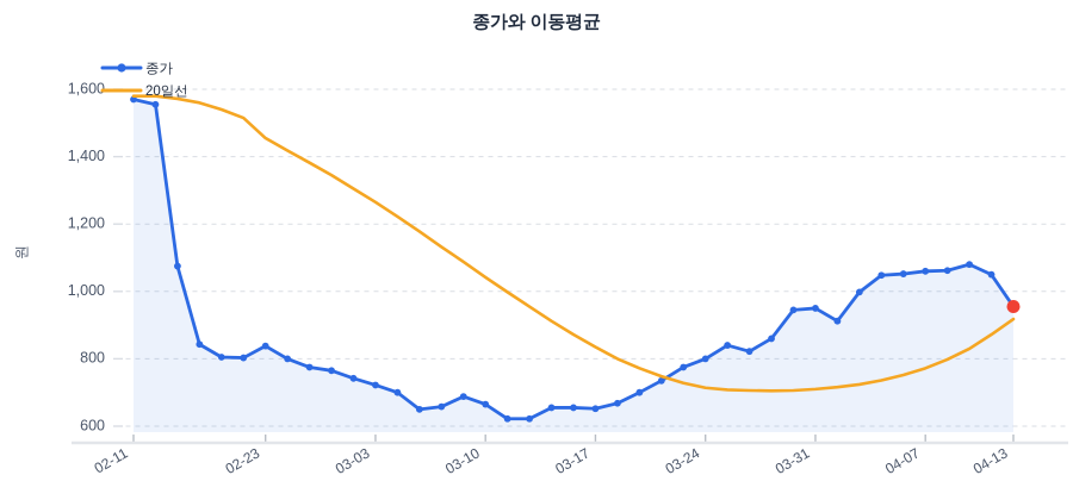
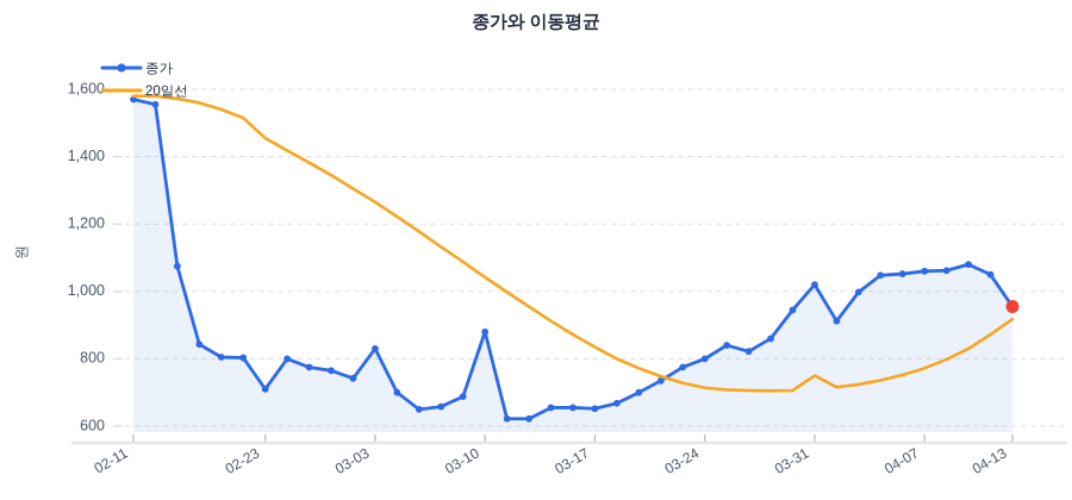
종가/02-23: 840 -> 710
종가/03-03: 720 -> 830
종가/03-10: 660 -> 880
종가/03-31: 950 -> 1020
20일선/03-31: 710 -> 750
